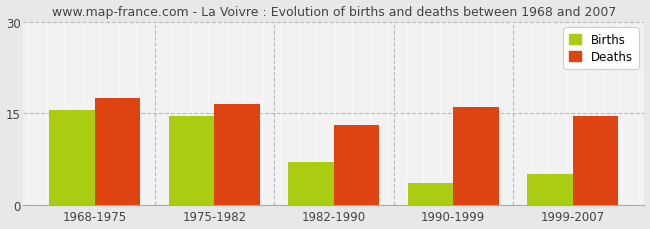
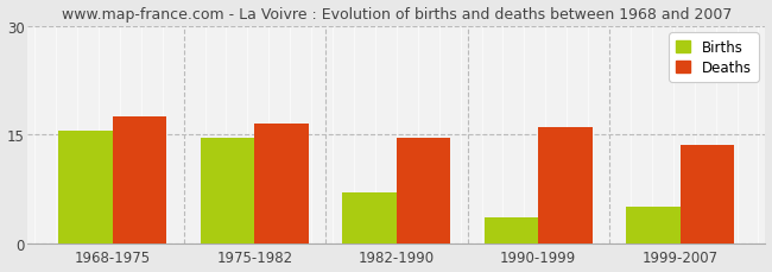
Deaths/1982-1990: 13.0 -> 14.5
Deaths/1999-2007: 14.6 -> 13.5
